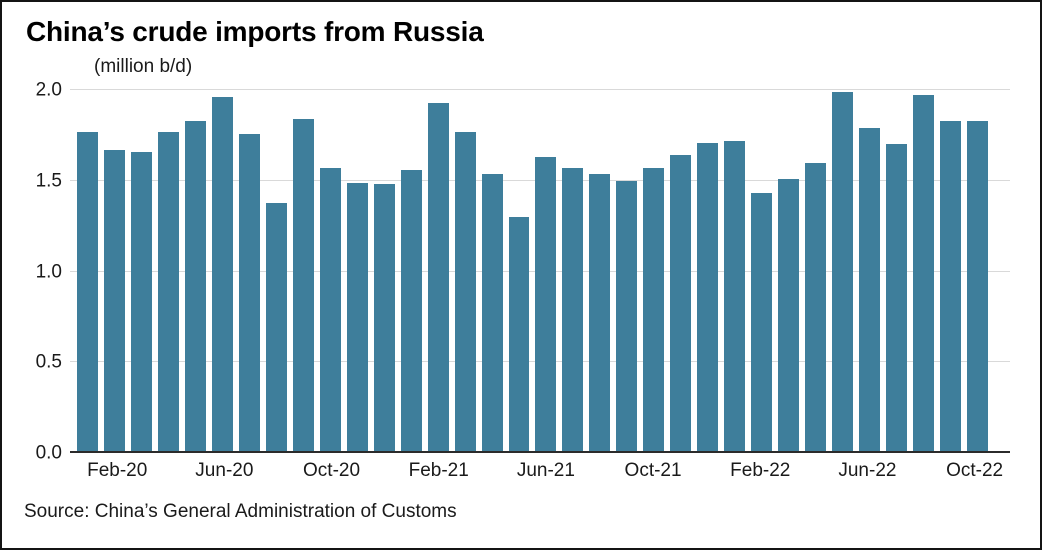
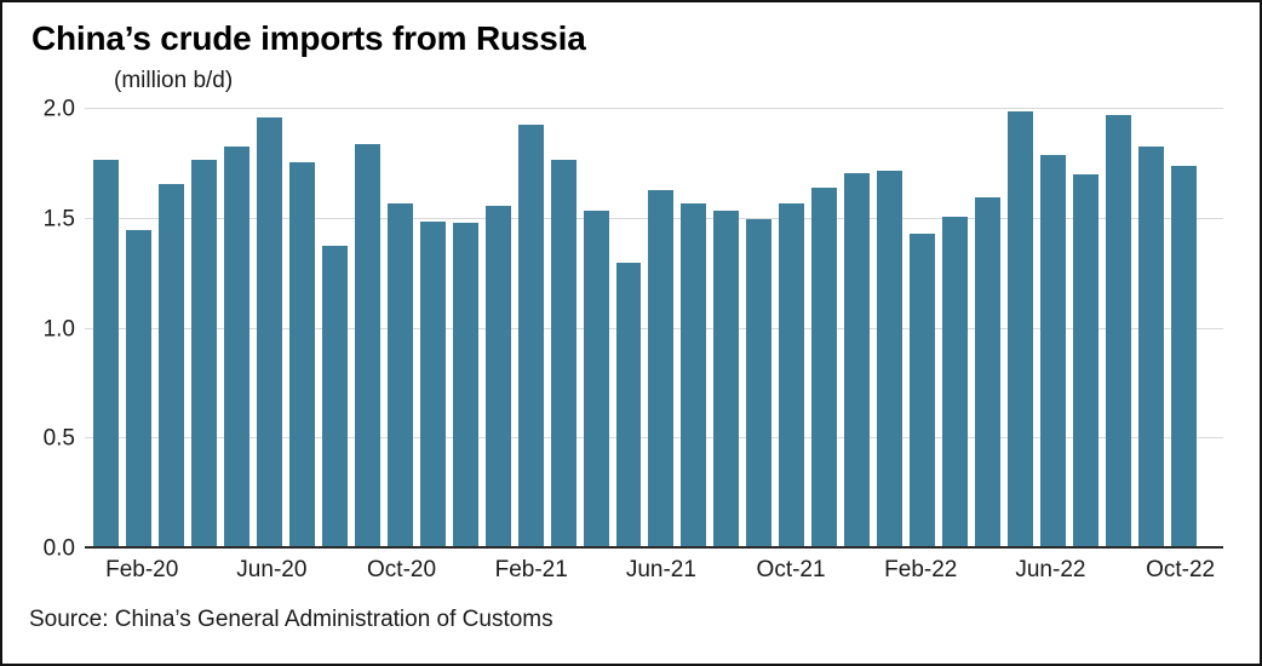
Feb-20: 1.67 -> 1.45
Oct-22: 1.83 -> 1.74
